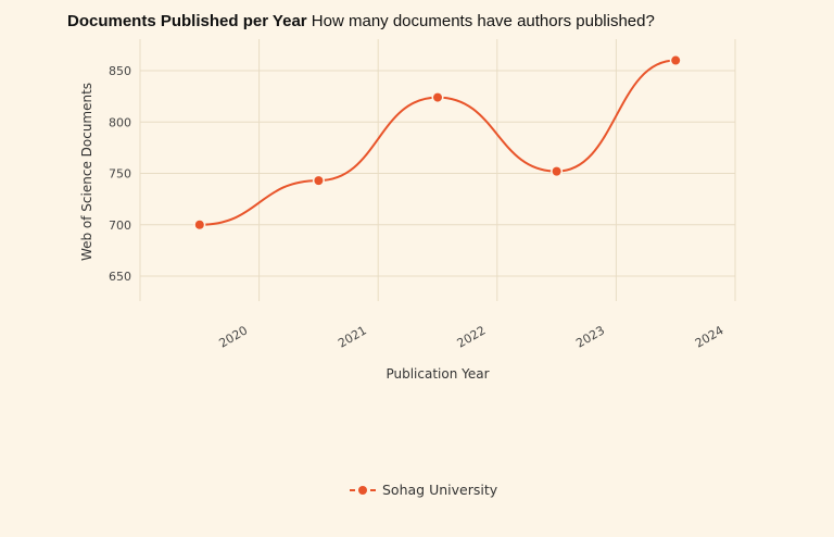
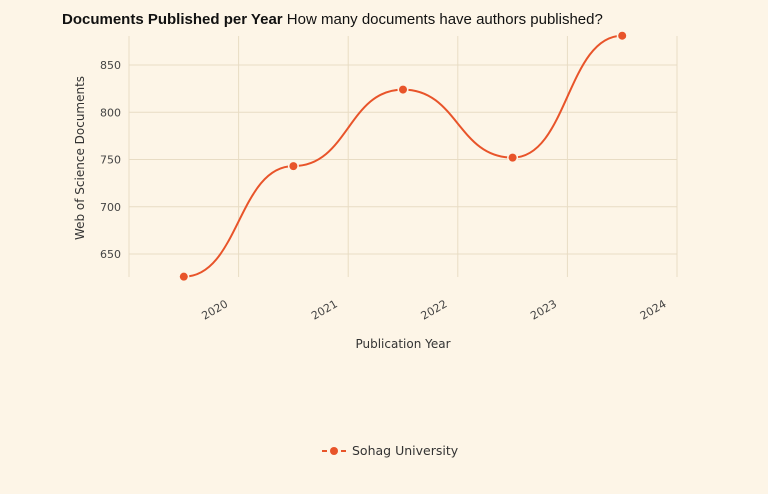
2020: 700 -> 630
2024: 860 -> 880
